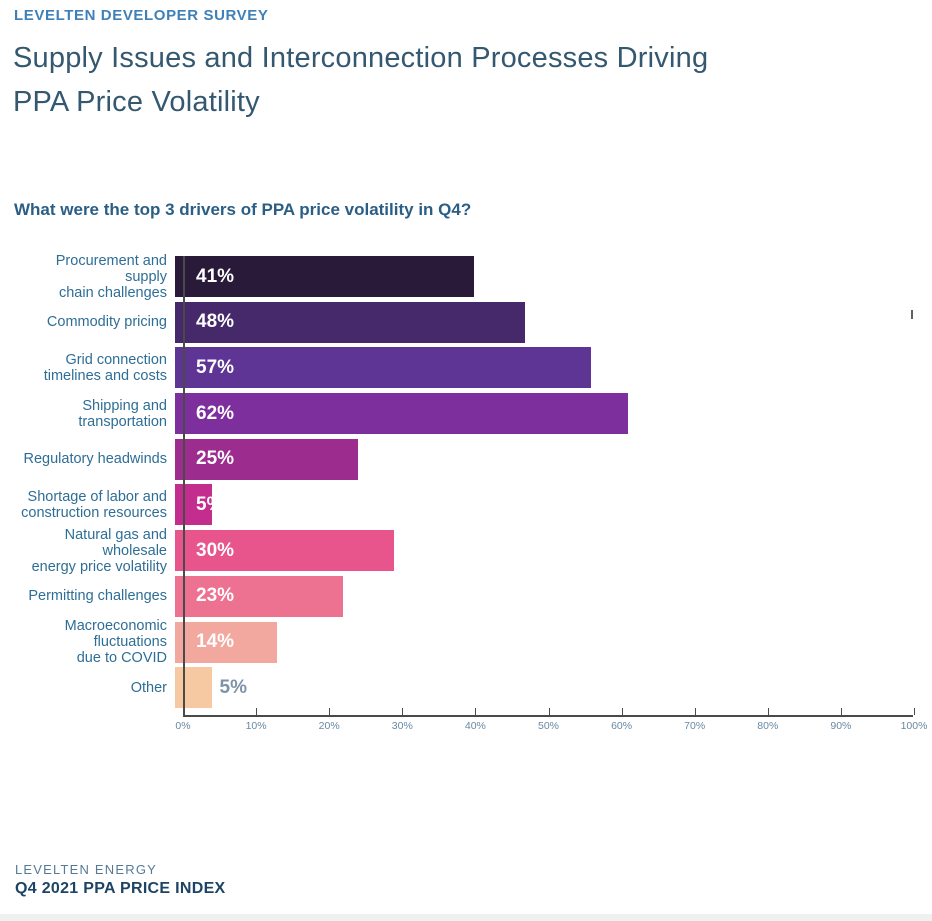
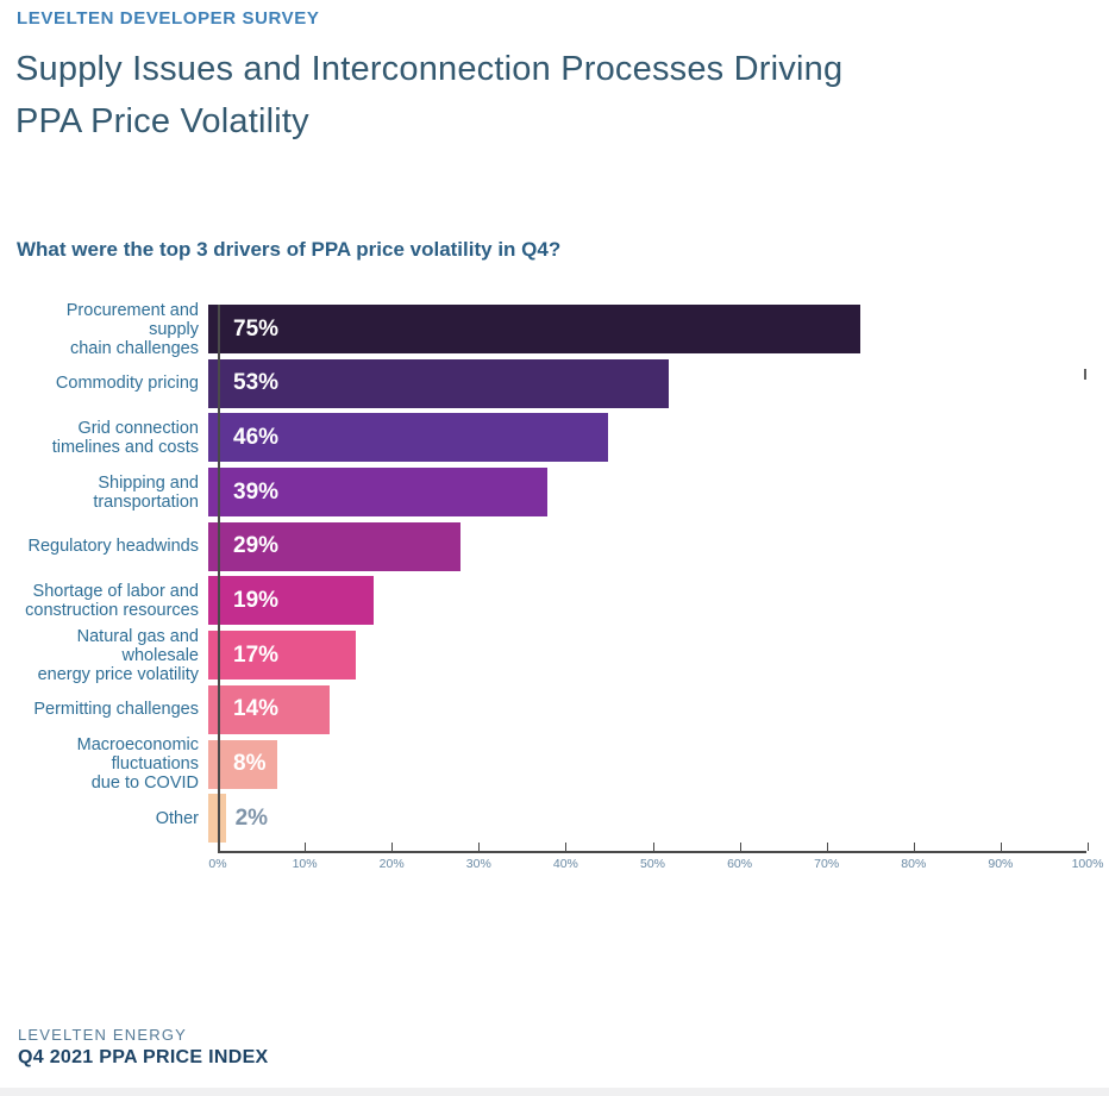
Procurement and supply chain challenges: 41% -> 75%
Commodity pricing: 48% -> 53%
Grid connection timelines and costs: 57% -> 46%
Shipping and transportation: 62% -> 39%
Regulatory headwinds: 25% -> 29%
Shortage of labor and construction resources: 5% -> 19%
Natural gas and wholesale energy price volatility: 30% -> 17%
Permitting challenges: 23% -> 14%
Macroeconomic fluctuations due to COVID: 14% -> 8%
Other: 5% -> 2%
